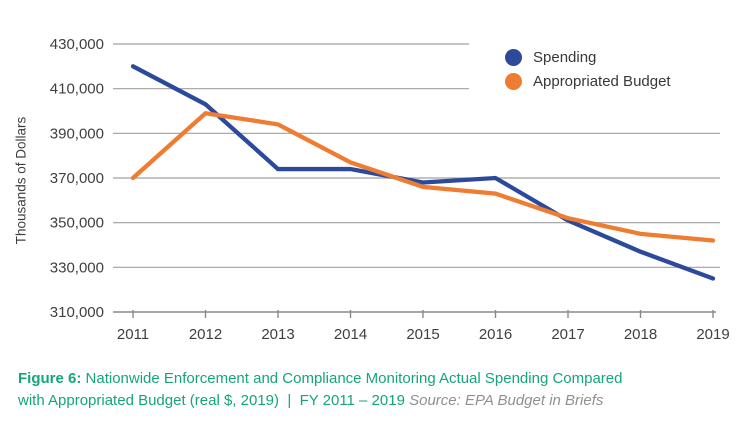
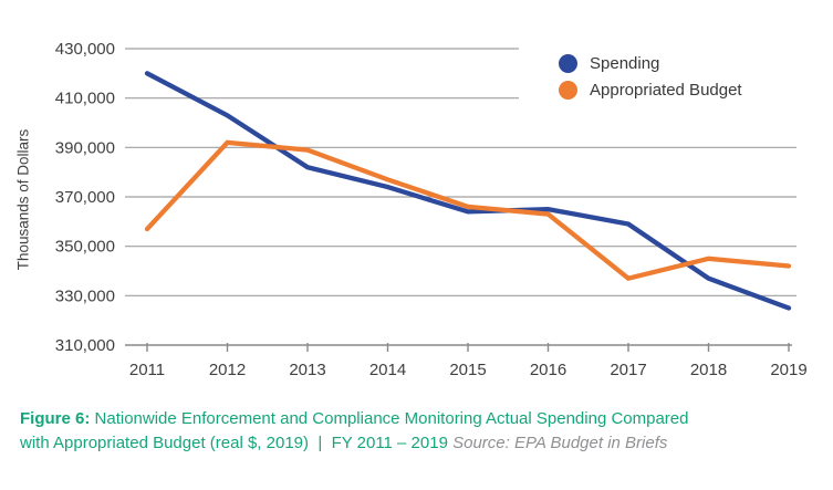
Appropriated Budget/2011: 370000 -> 357000
Appropriated Budget/2012: 399000 -> 392000
Spending/2013: 374000 -> 382000
Appropriated Budget/2013: 394000 -> 389000
Spending/2015: 368000 -> 364000
Spending/2016: 370000 -> 365000
Spending/2017: 351000 -> 359000
Appropriated Budget/2017: 352000 -> 337000
